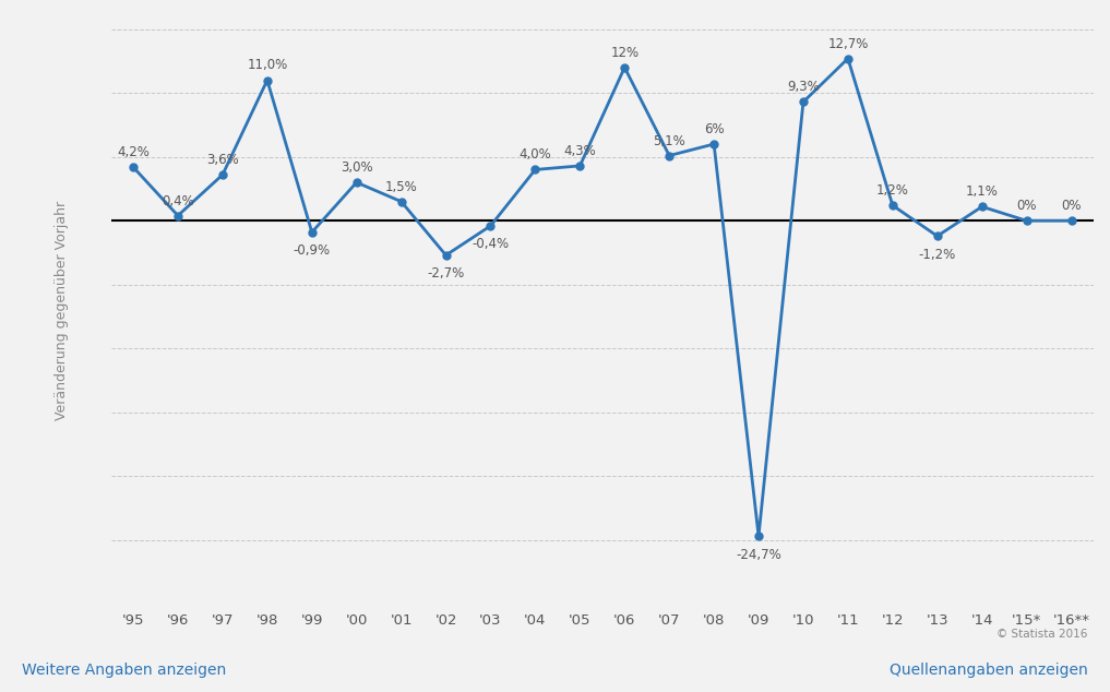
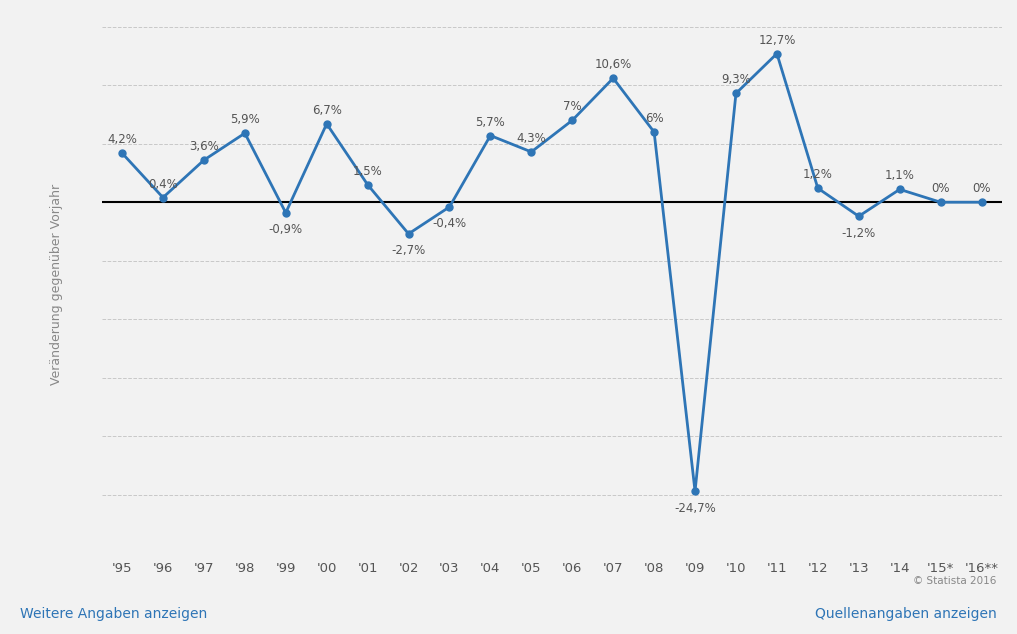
'98: 11,0% -> 5,9%
'00: 3,0% -> 6,7%
'04: 4,0% -> 5,7%
'06: 12% -> 7%
'07: 5,1% -> 10,6%
